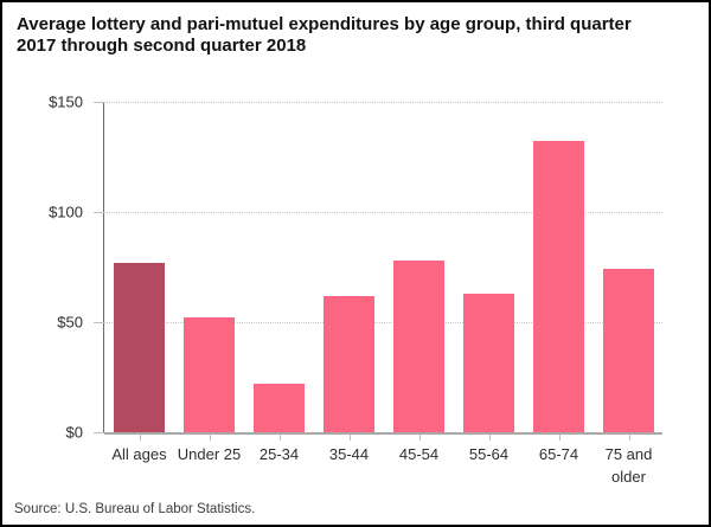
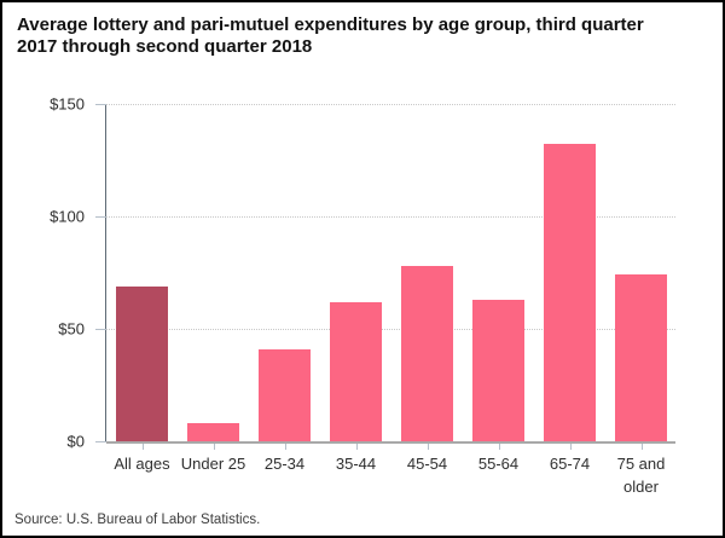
All ages: $77 -> $69
Under 25: $52 -> $8
25-34: $22 -> $41
